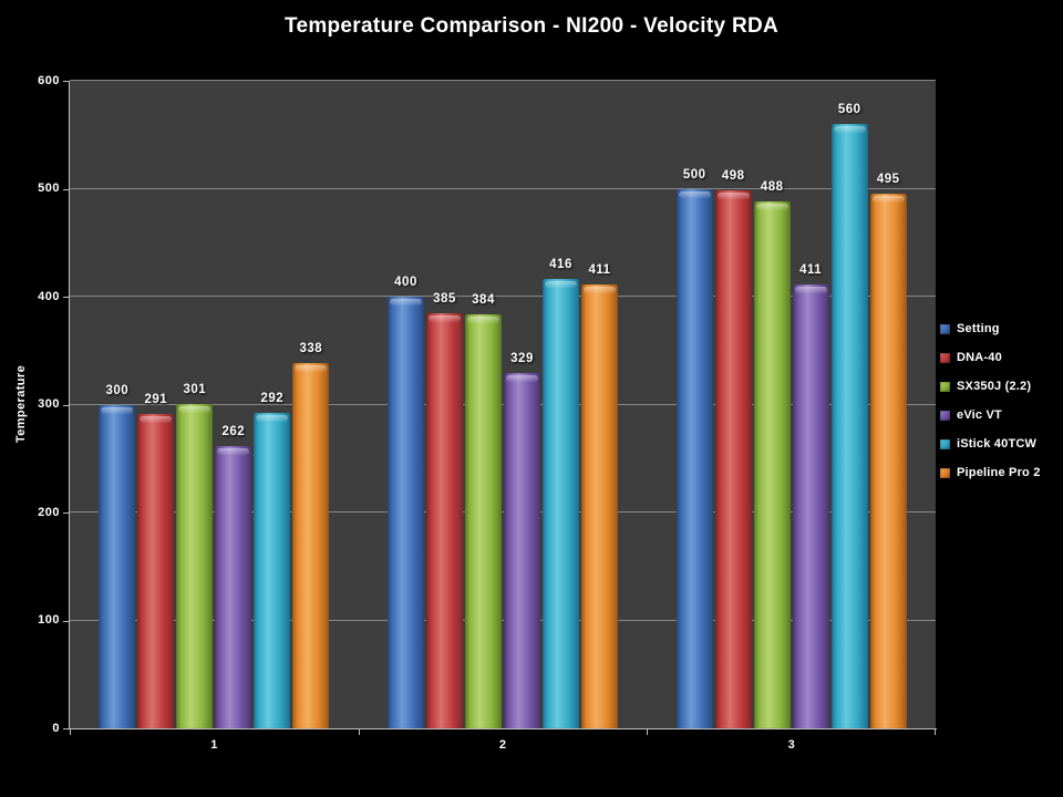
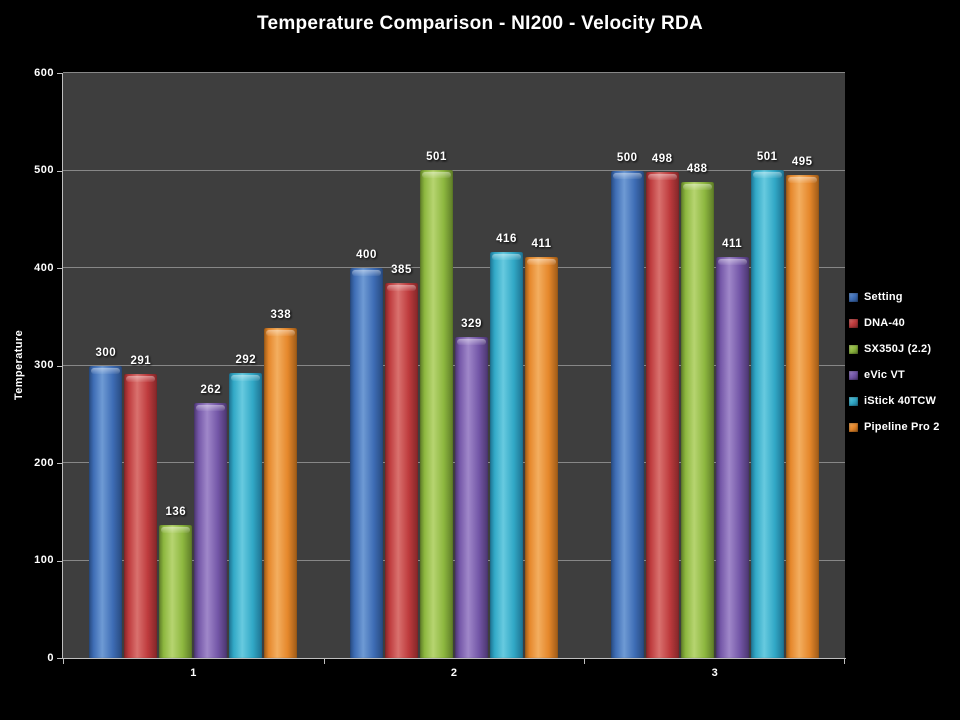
SX350J (2.2)/1: 301 -> 136
SX350J (2.2)/2: 384 -> 501
iStick 40TCW/3: 560 -> 501
